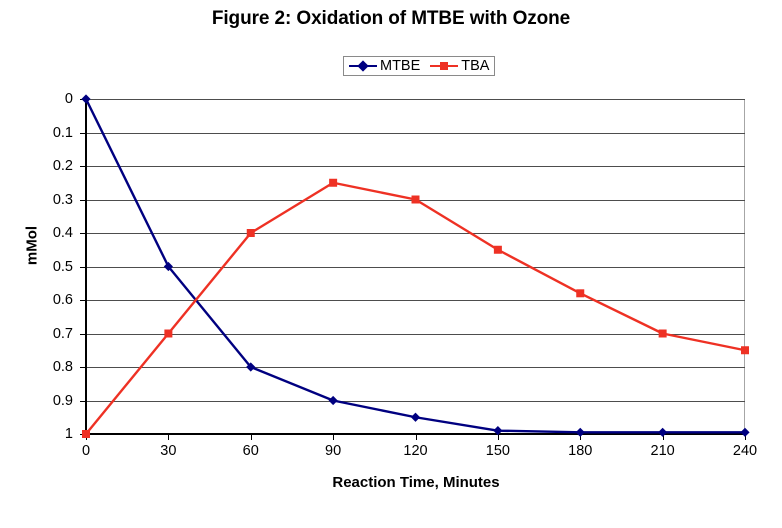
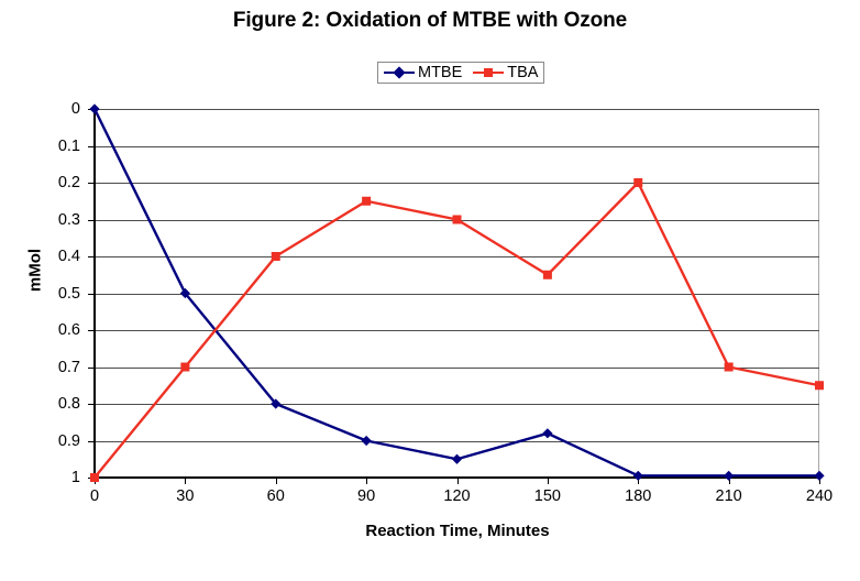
MTBE/150: 0.01 -> 0.12
TBA/180: 0.42 -> 0.80
